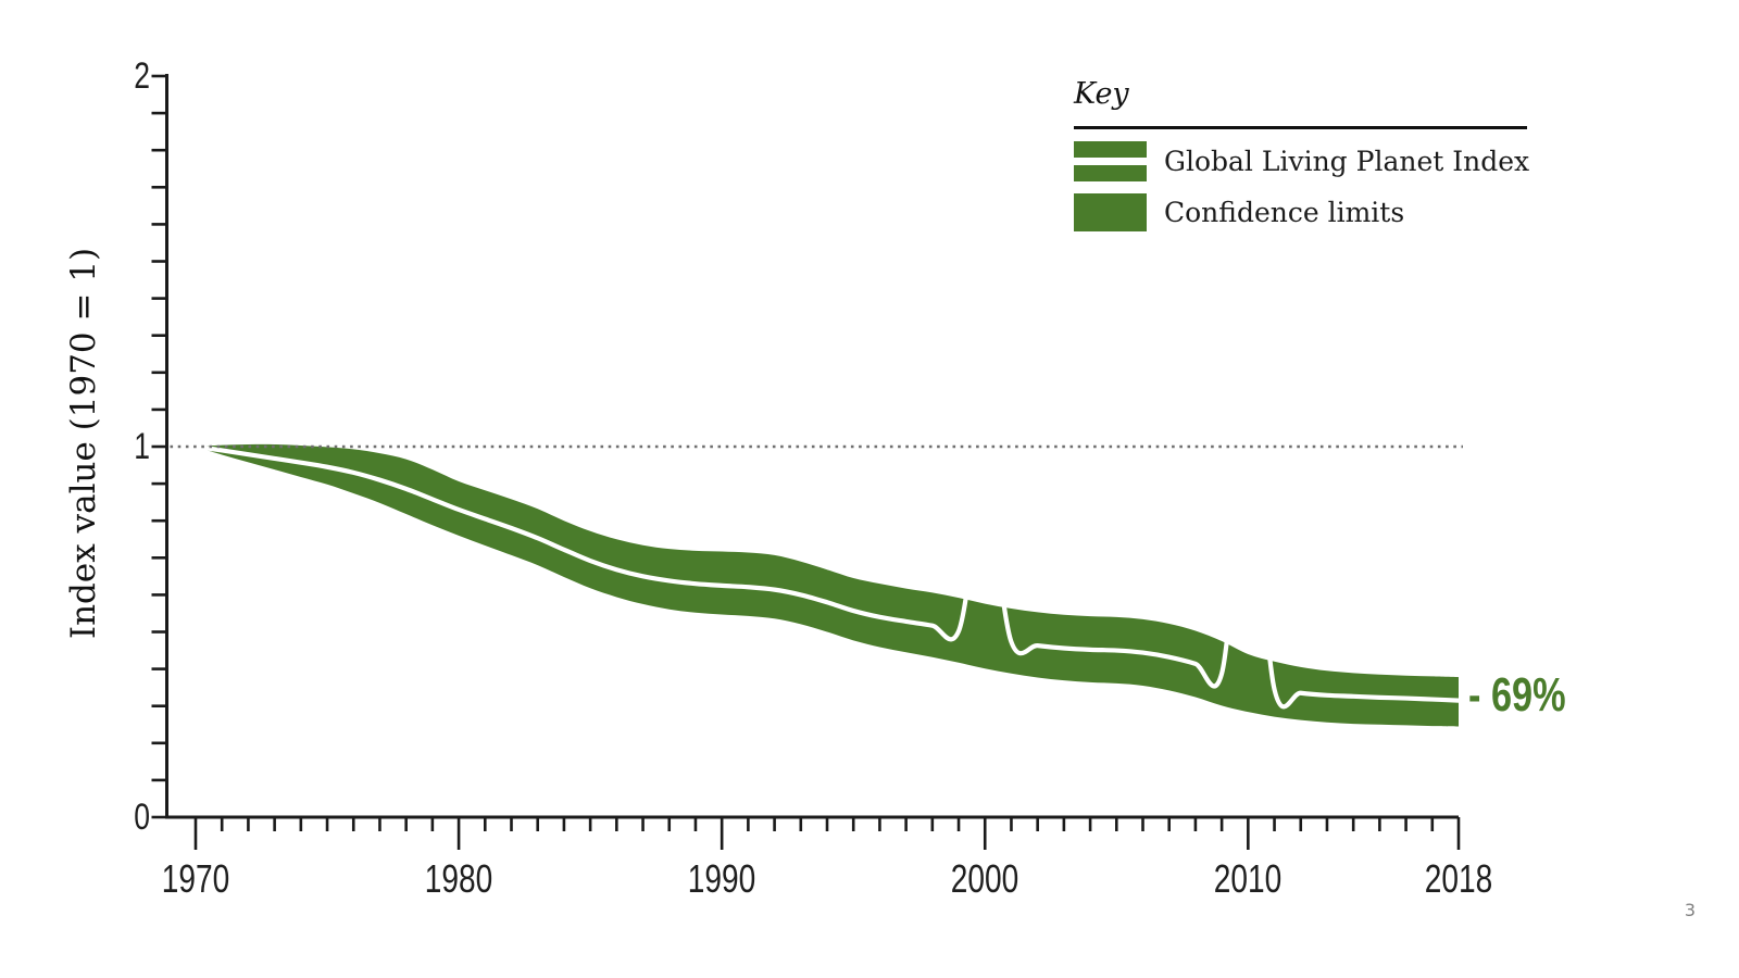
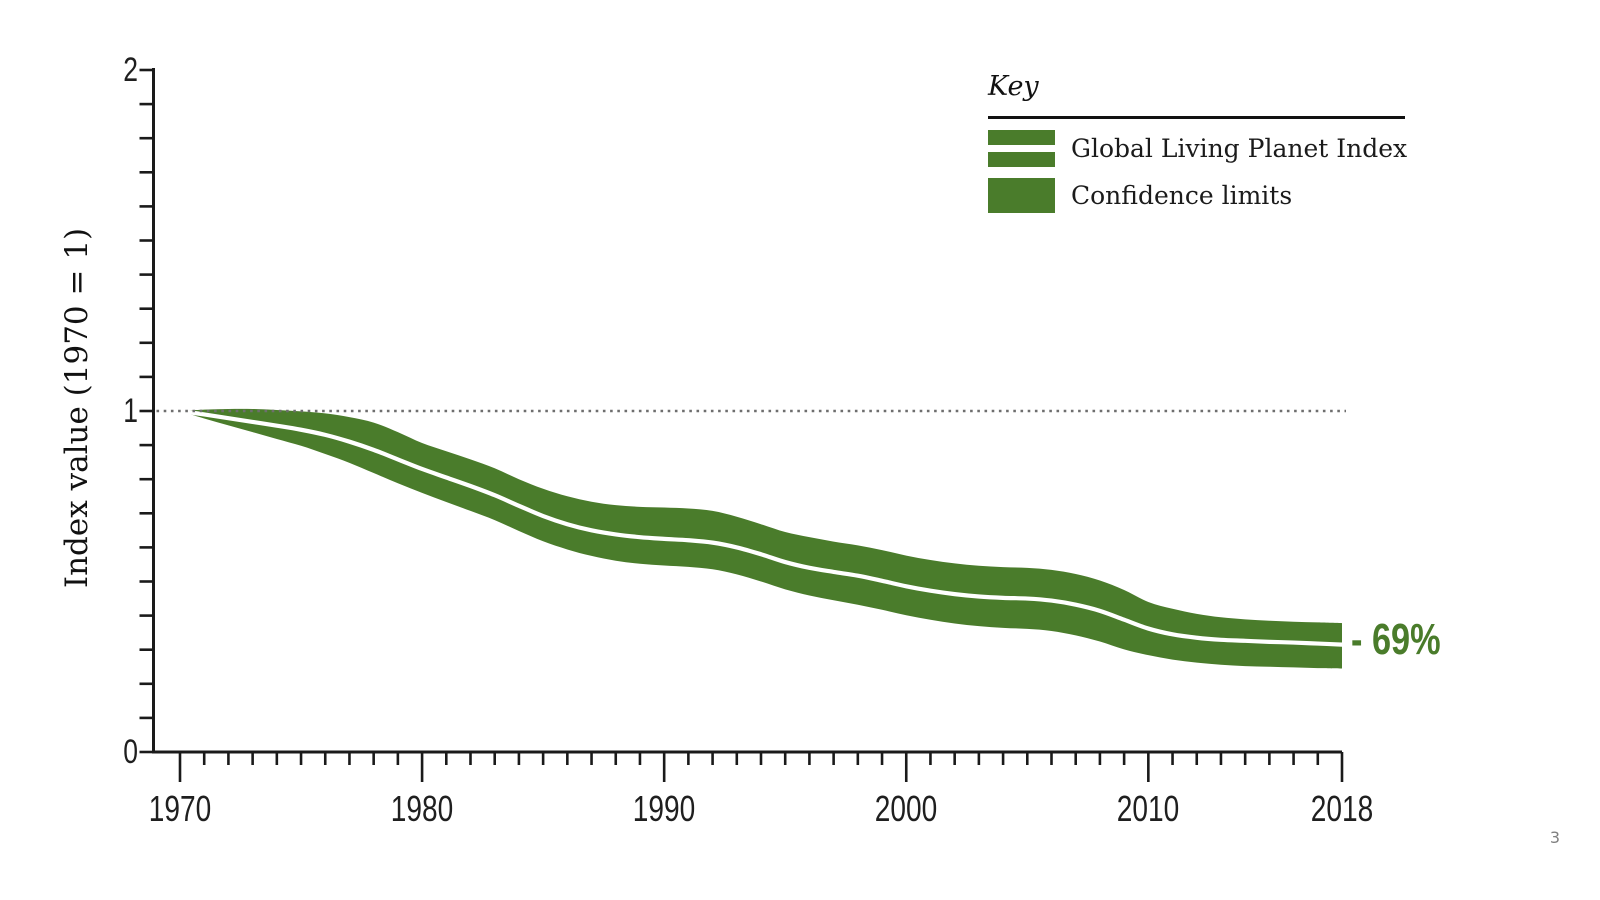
Global Living Planet Index/2000: 0.85 -> 0.49
Global Living Planet Index/2010: 0.94 -> 0.36
